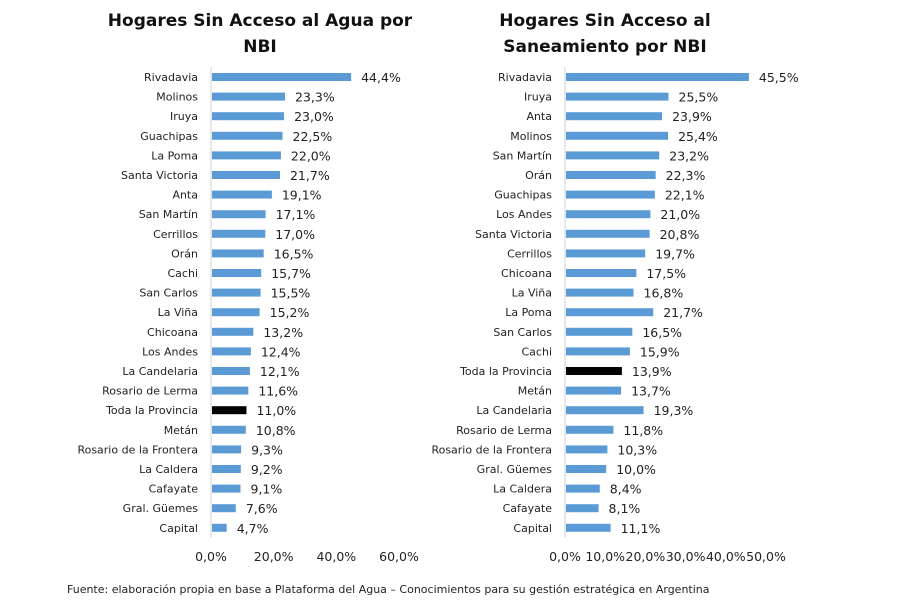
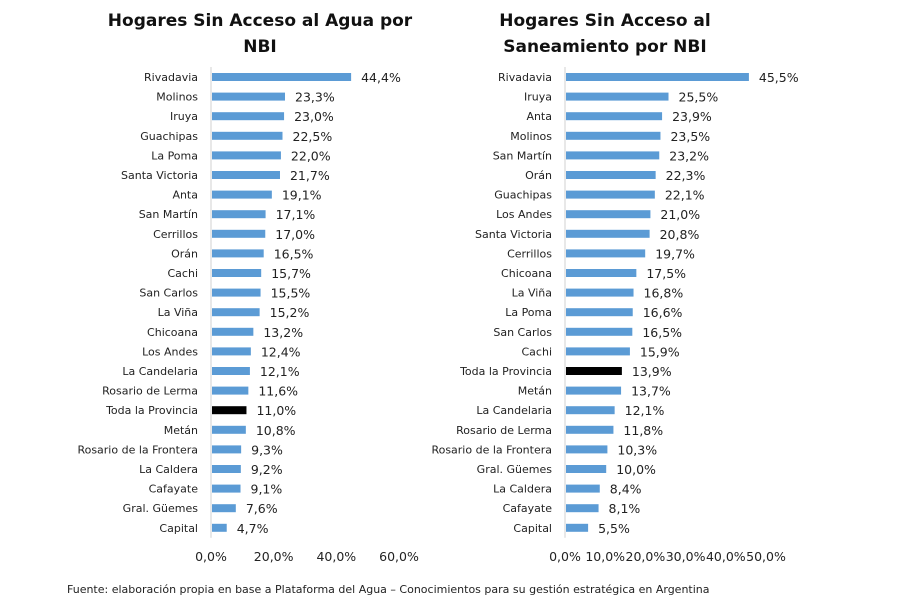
Hogares Sin Acceso al Saneamiento por NBI/Molinos: 25,4% -> 23,5%
Hogares Sin Acceso al Saneamiento por NBI/La Poma: 21,7% -> 16,6%
Hogares Sin Acceso al Saneamiento por NBI/La Candelaria: 19,3% -> 12,1%
Hogares Sin Acceso al Saneamiento por NBI/Capital: 11,1% -> 5,5%
